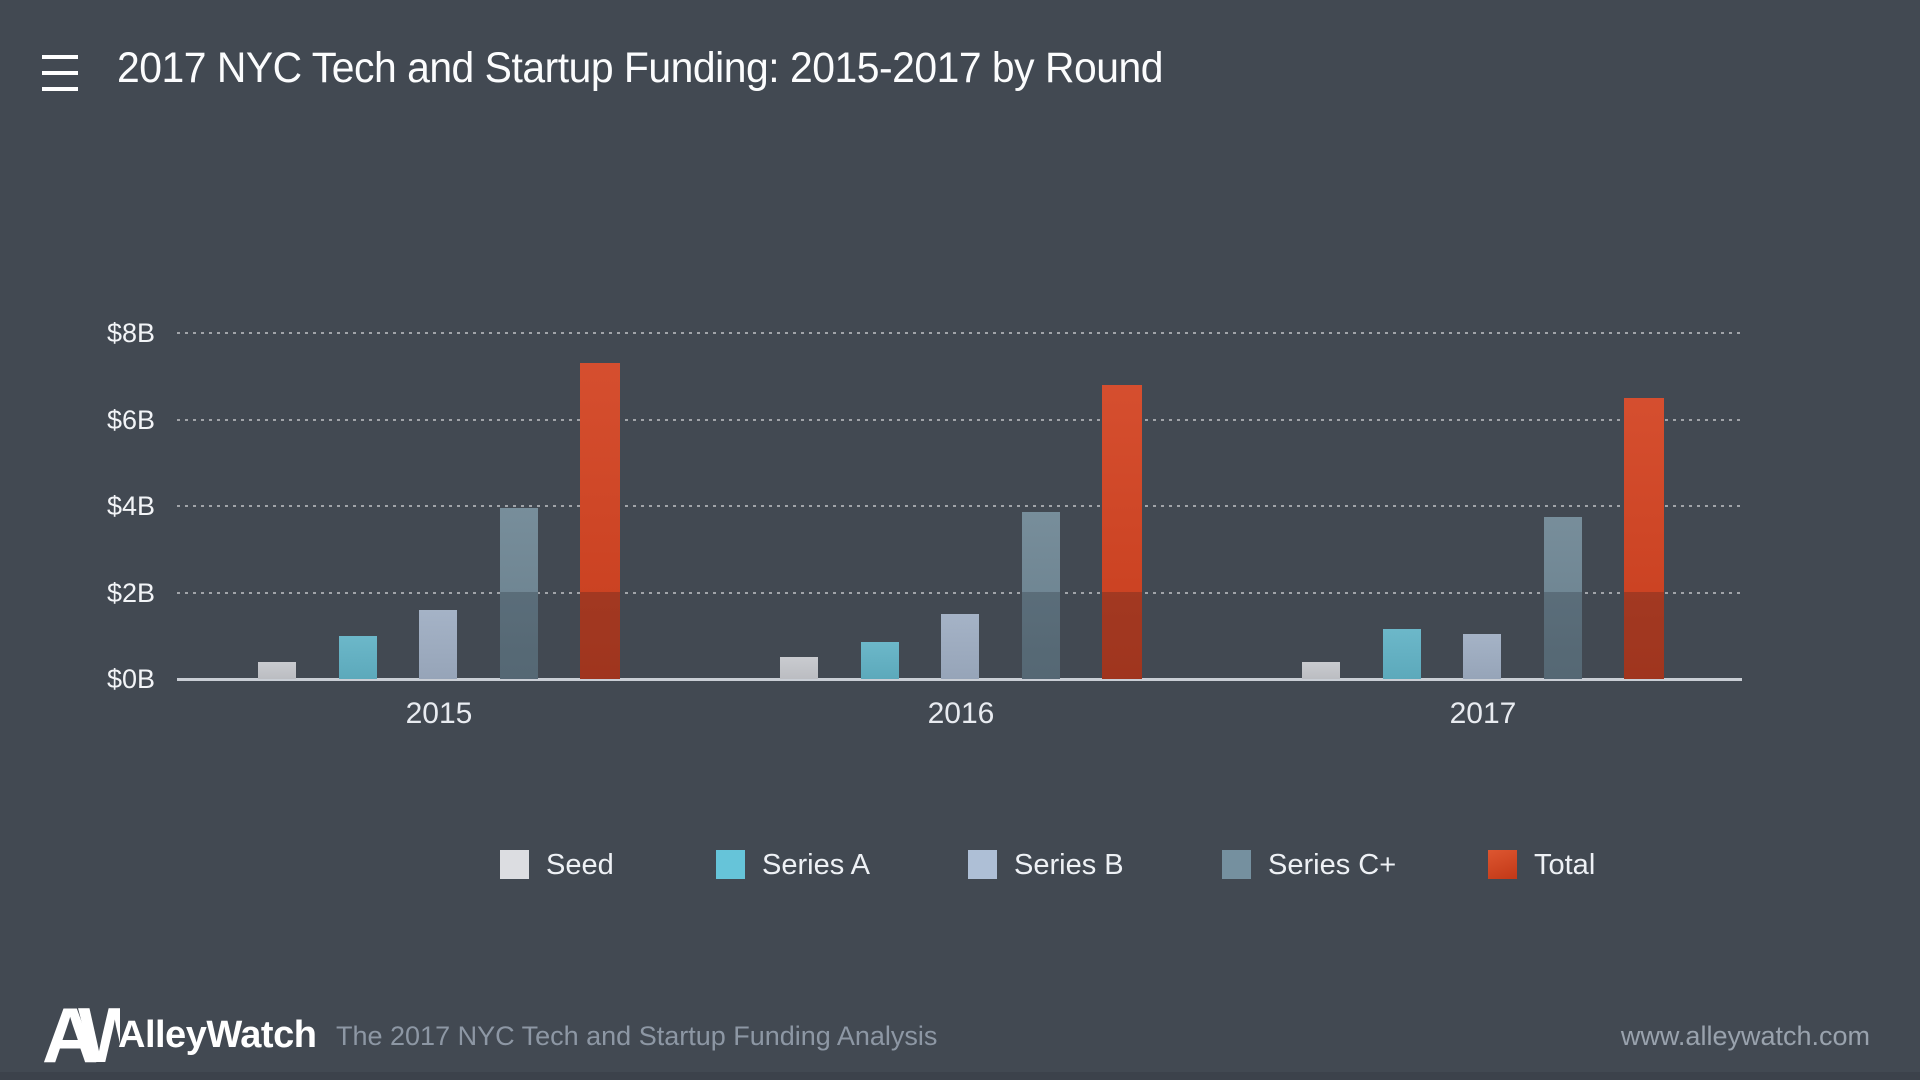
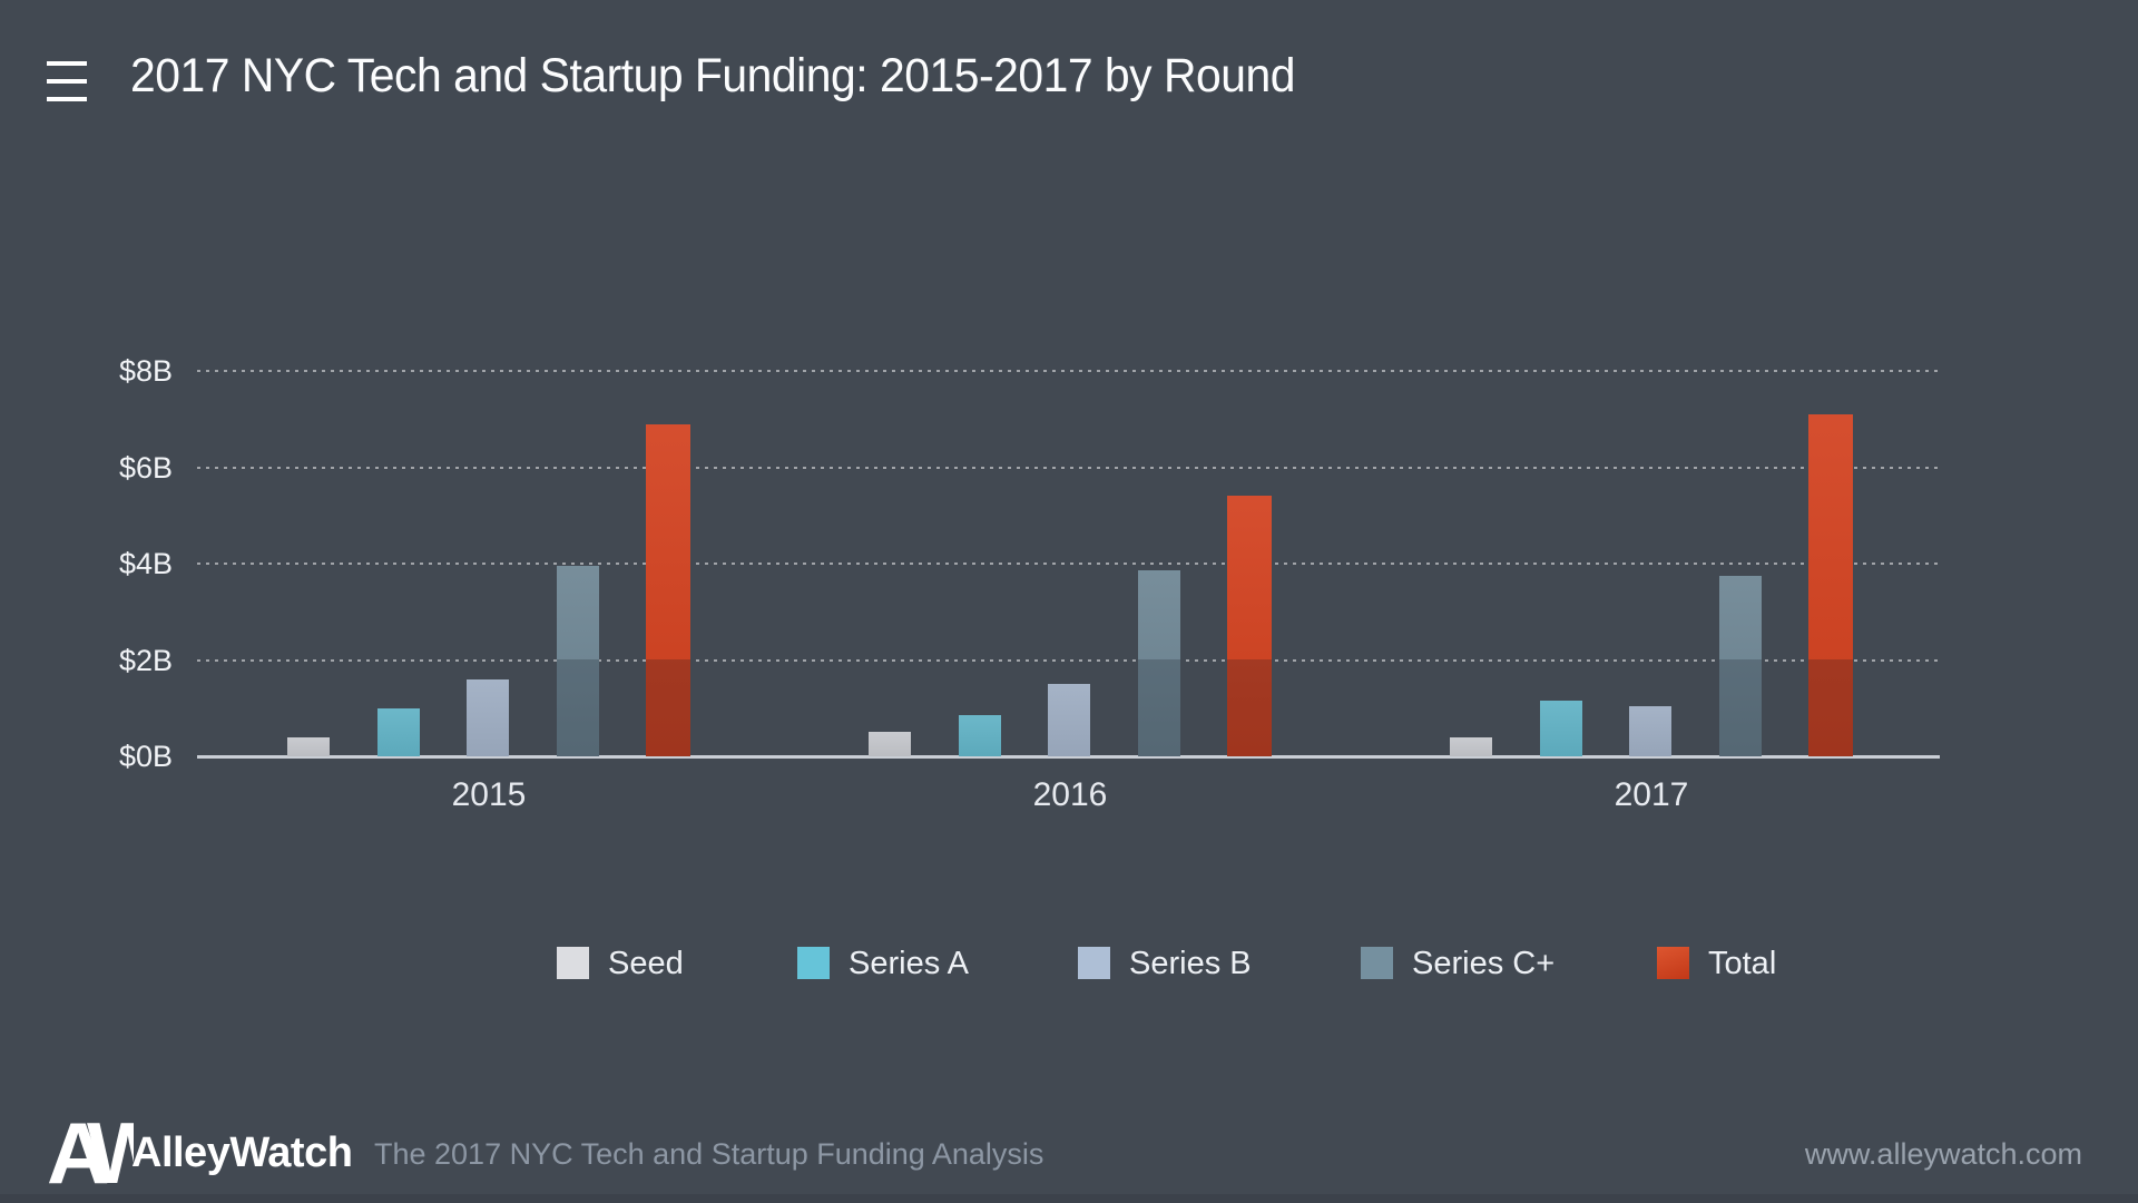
Total/2015: $7.3B -> $6.9B
Total/2016: $6.8B -> $5.4B
Total/2017: $6.5B -> $7.1B
